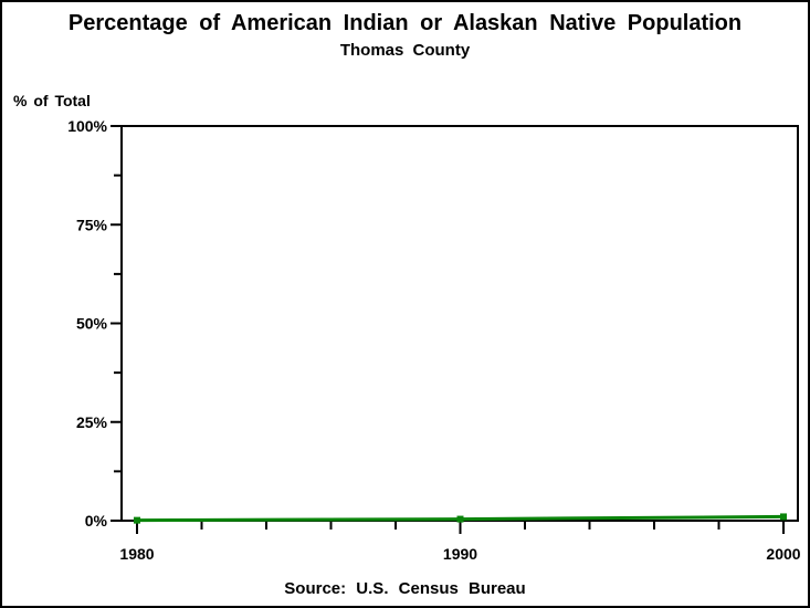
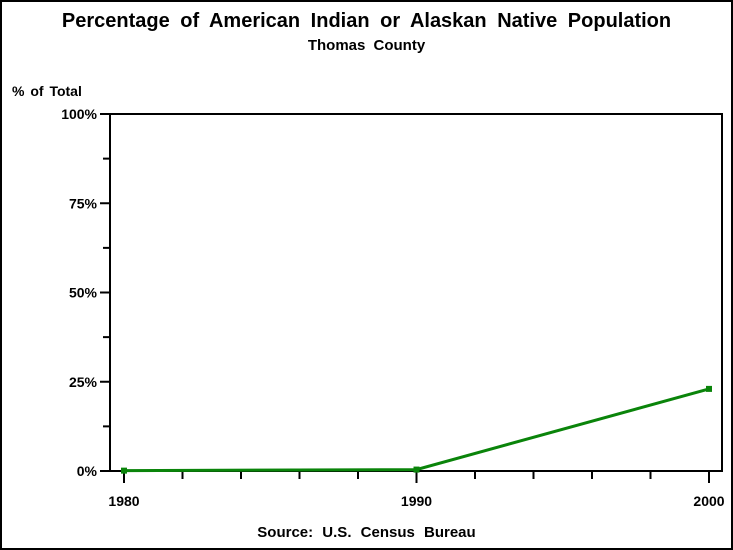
2000: 1% -> 23%
